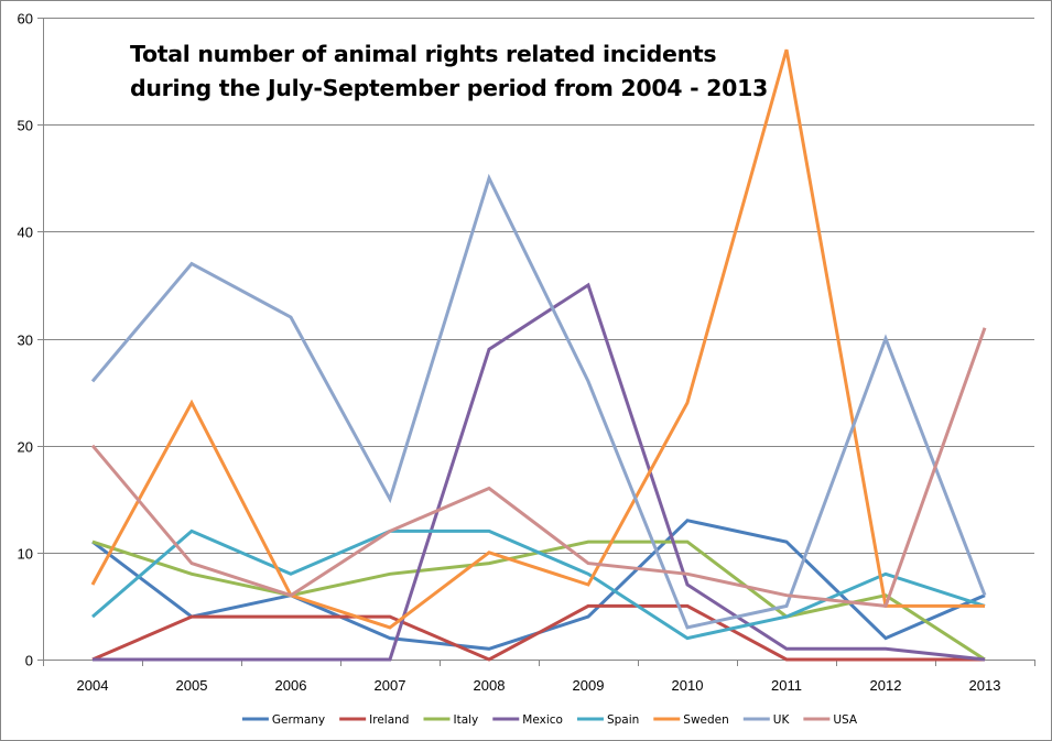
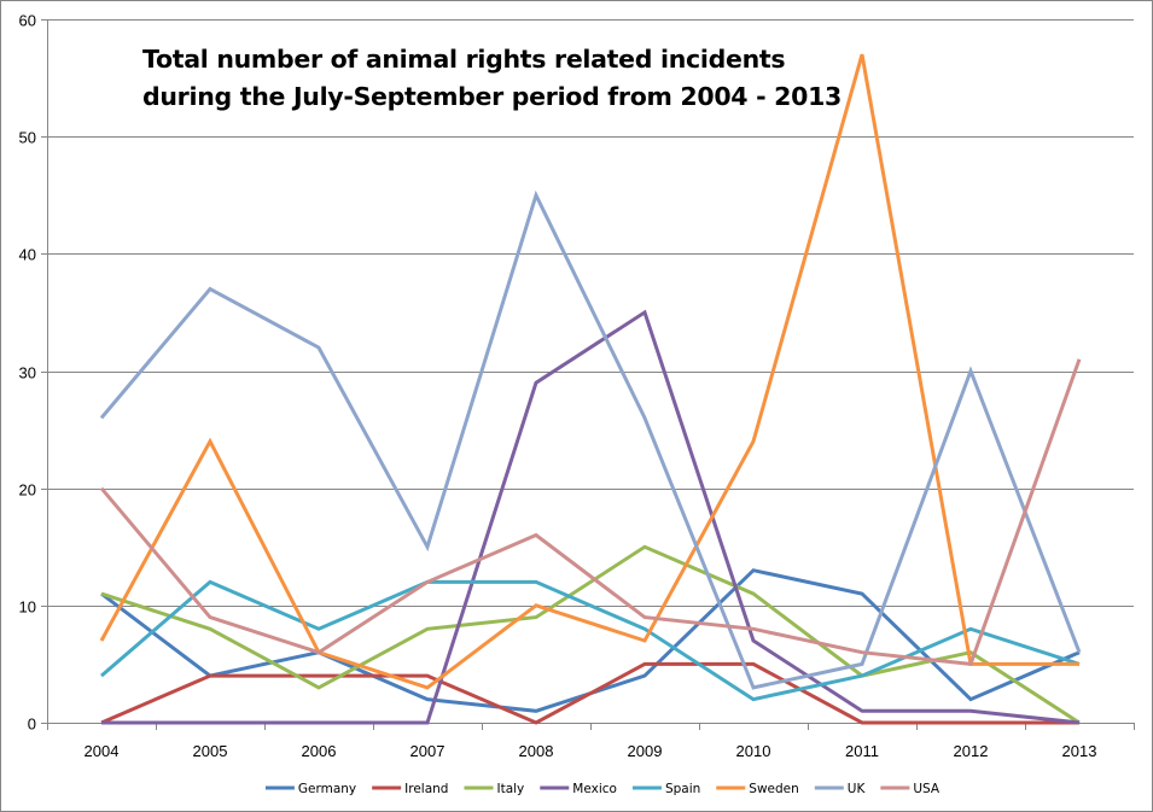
Italy/2006: 6 -> 3
Italy/2009: 11 -> 15
